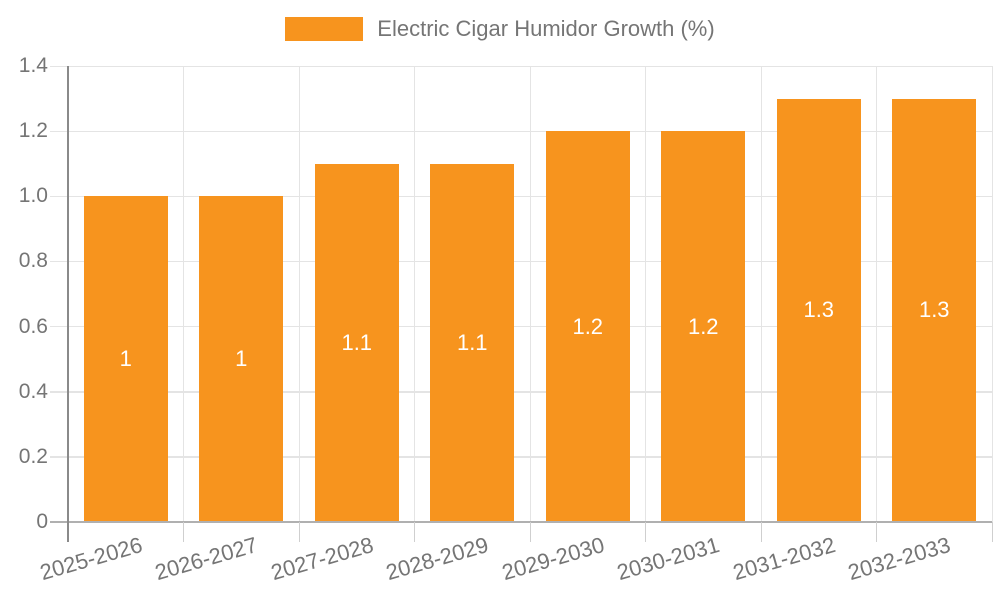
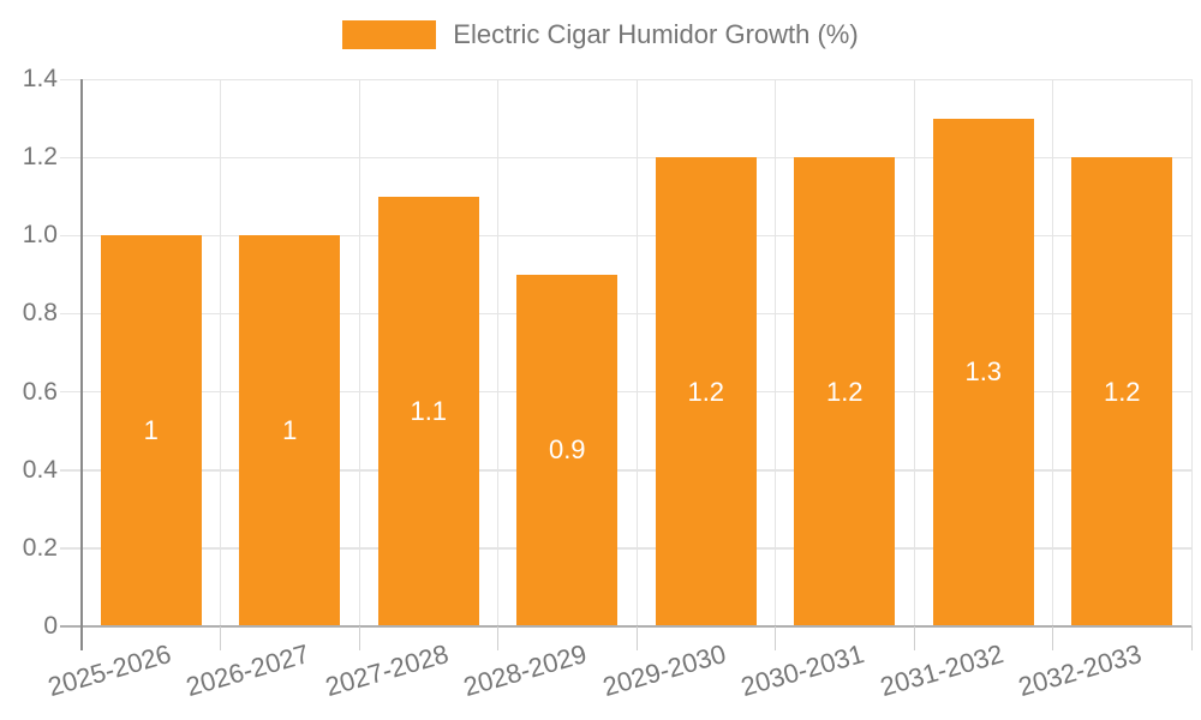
2028-2029: 1.1 -> 0.9
2032-2033: 1.3 -> 1.2
